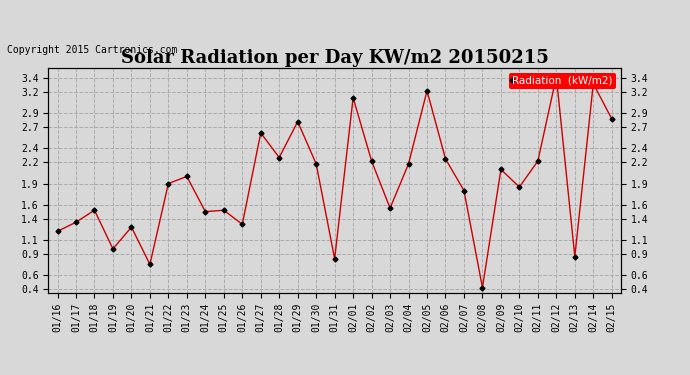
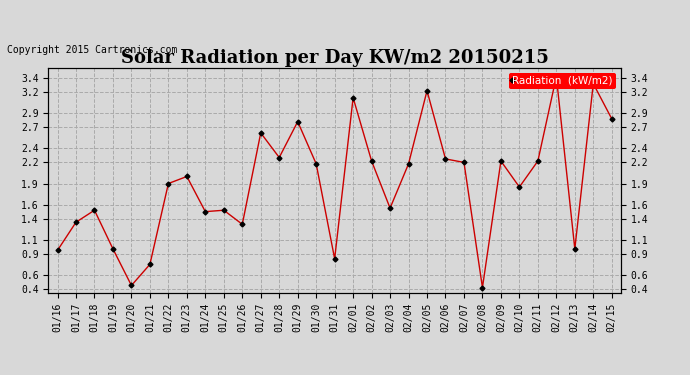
01/16: 1.22 -> 0.95
01/20: 1.28 -> 0.45
02/07: 1.80 -> 2.20
02/09: 2.10 -> 2.22
02/13: 0.86 -> 0.97
